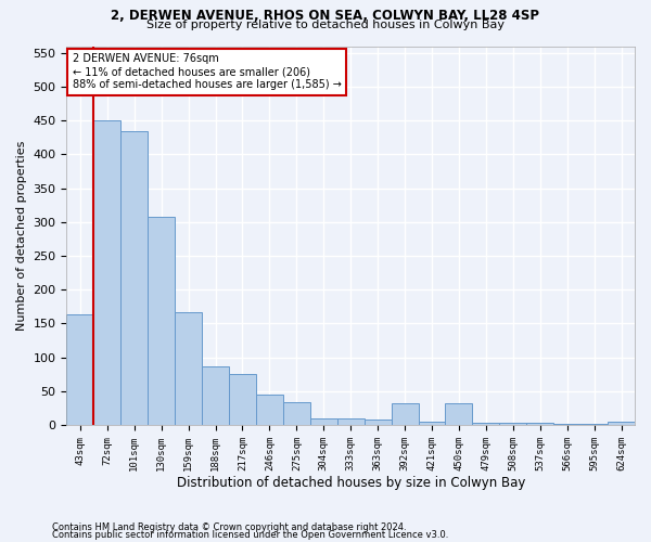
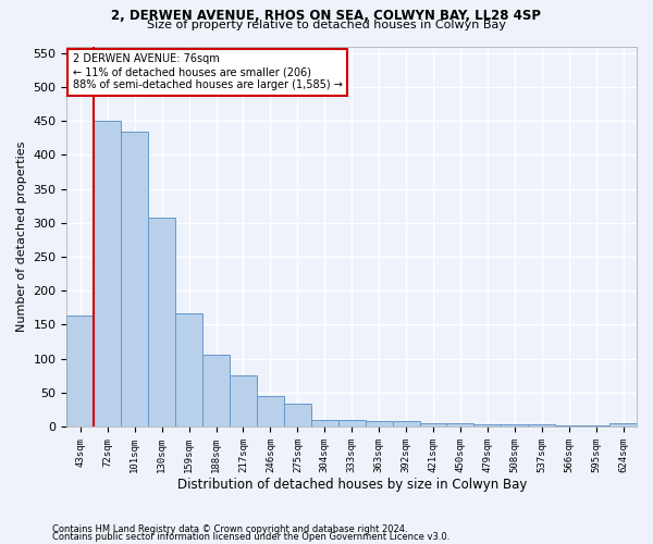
188sqm: 86 -> 106
392sqm: 32 -> 8
450sqm: 32 -> 5
